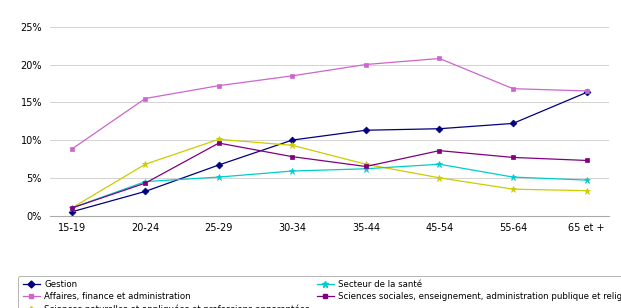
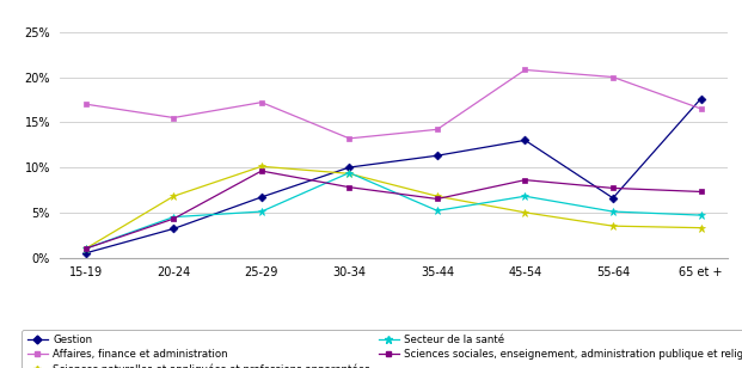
Affaires, finance et administration/15-19: 8.8% -> 17.0%
Affaires, finance et administration/30-34: 18.5% -> 13.2%
Secteur de la santé/30-34: 5.9% -> 9.4%
Affaires, finance et administration/35-44: 20.0% -> 14.2%
Secteur de la santé/35-44: 6.2% -> 5.2%
Gestion/45-54: 11.5% -> 13.0%
Gestion/55-64: 12.2% -> 6.6%
Affaires, finance et administration/55-64: 16.8% -> 20.0%
Gestion/65 et +: 16.3% -> 17.6%
